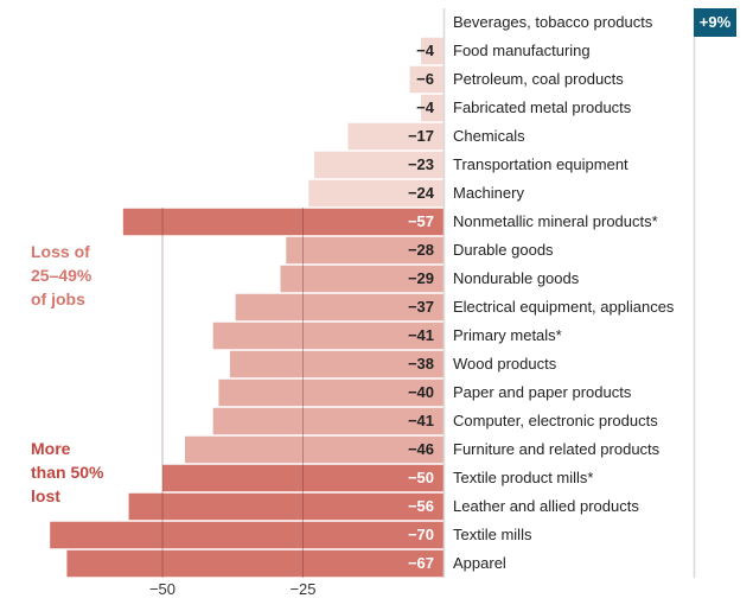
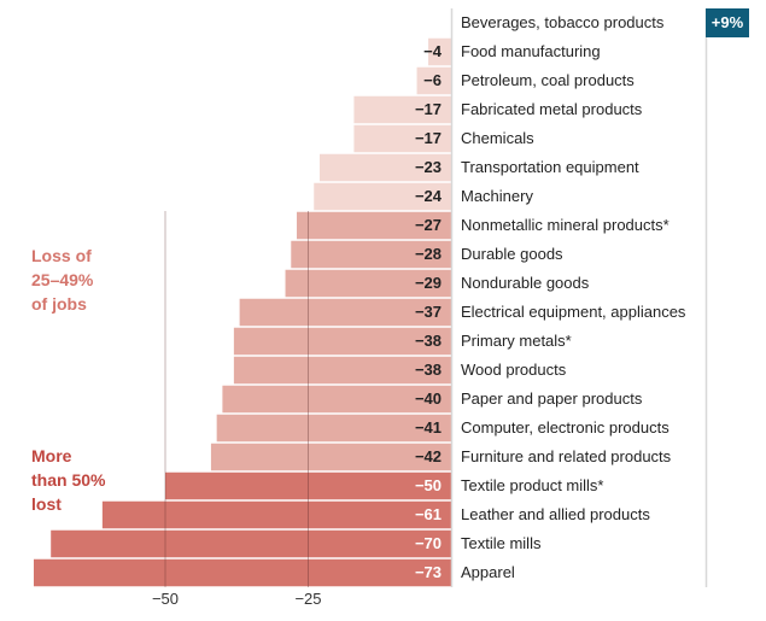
Fabricated metal products: −4 -> −17
Nonmetallic mineral products*: −57 -> −27
Primary metals*: −41 -> −38
Furniture and related products: −46 -> −42
Leather and allied products: −56 -> −61
Apparel: −67 -> −73
